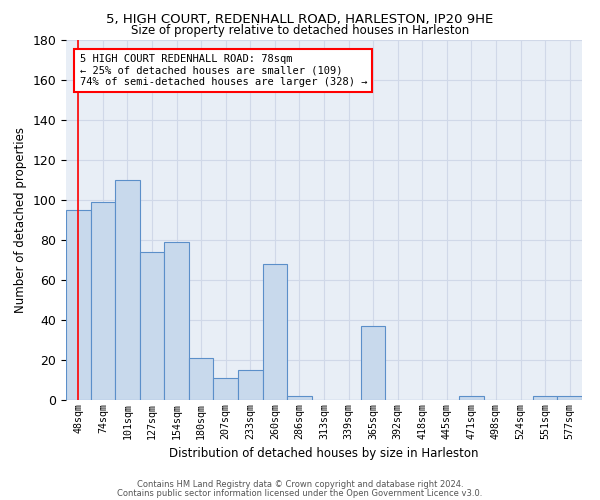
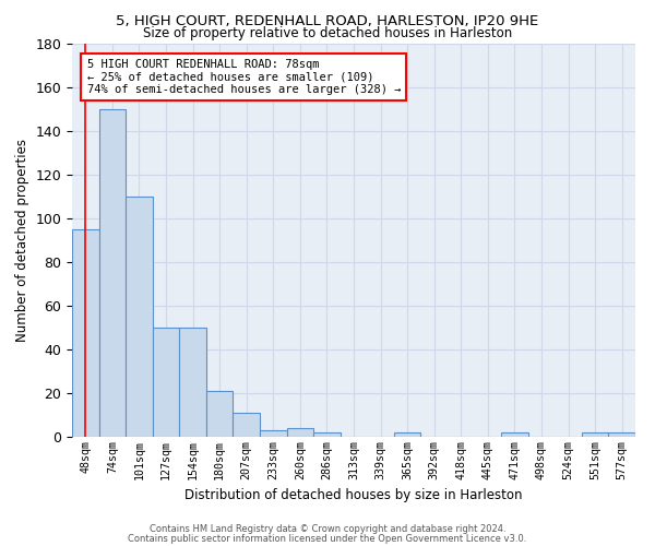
74sqm: 99 -> 150
127sqm: 74 -> 50
154sqm: 79 -> 50
233sqm: 15 -> 3
260sqm: 68 -> 4
365sqm: 37 -> 2
